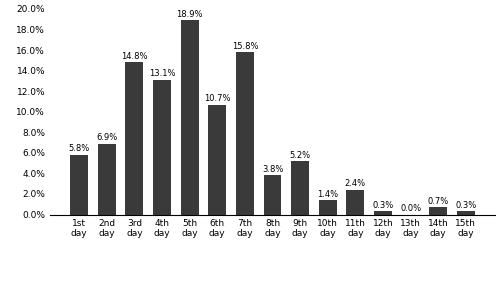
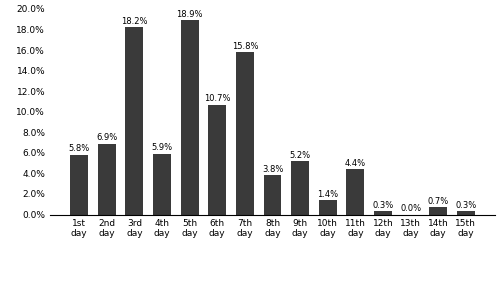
3rd day: 14.8% -> 18.2%
4th day: 13.1% -> 5.9%
11th day: 2.4% -> 4.4%
